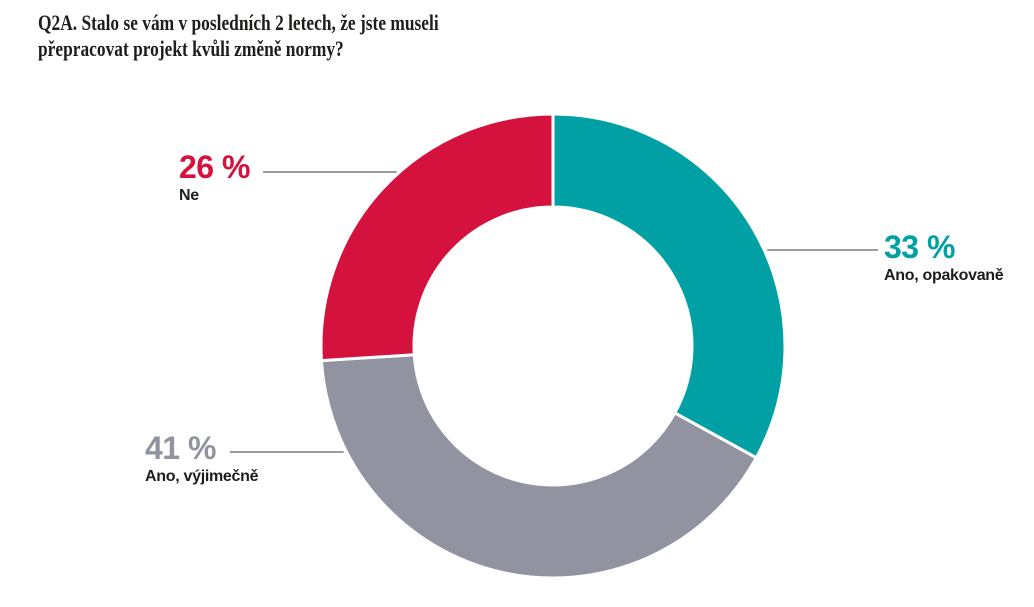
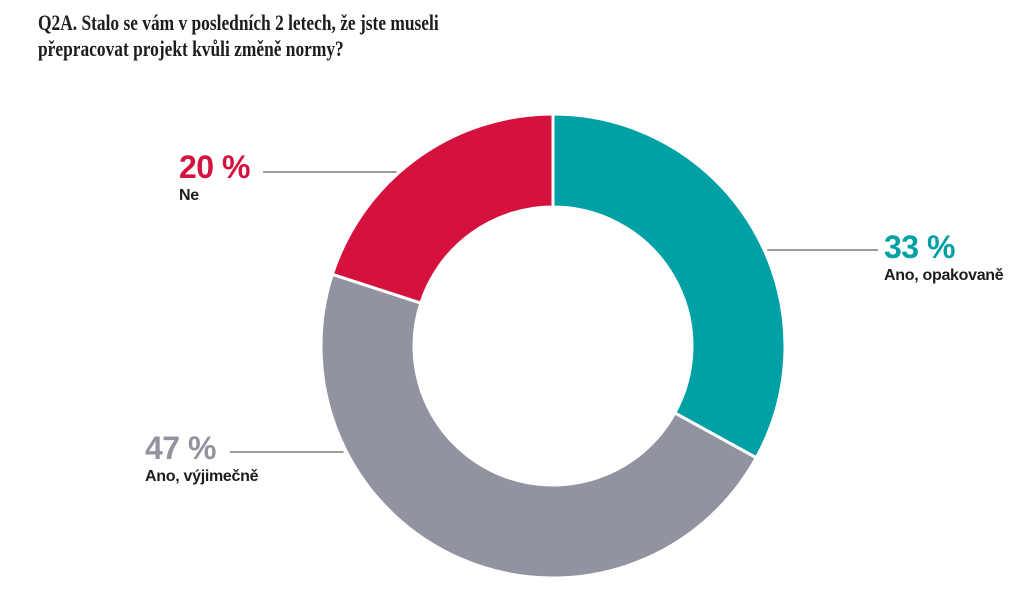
Ano, výjimečně: 41 -> 47
Ne: 26 -> 20
